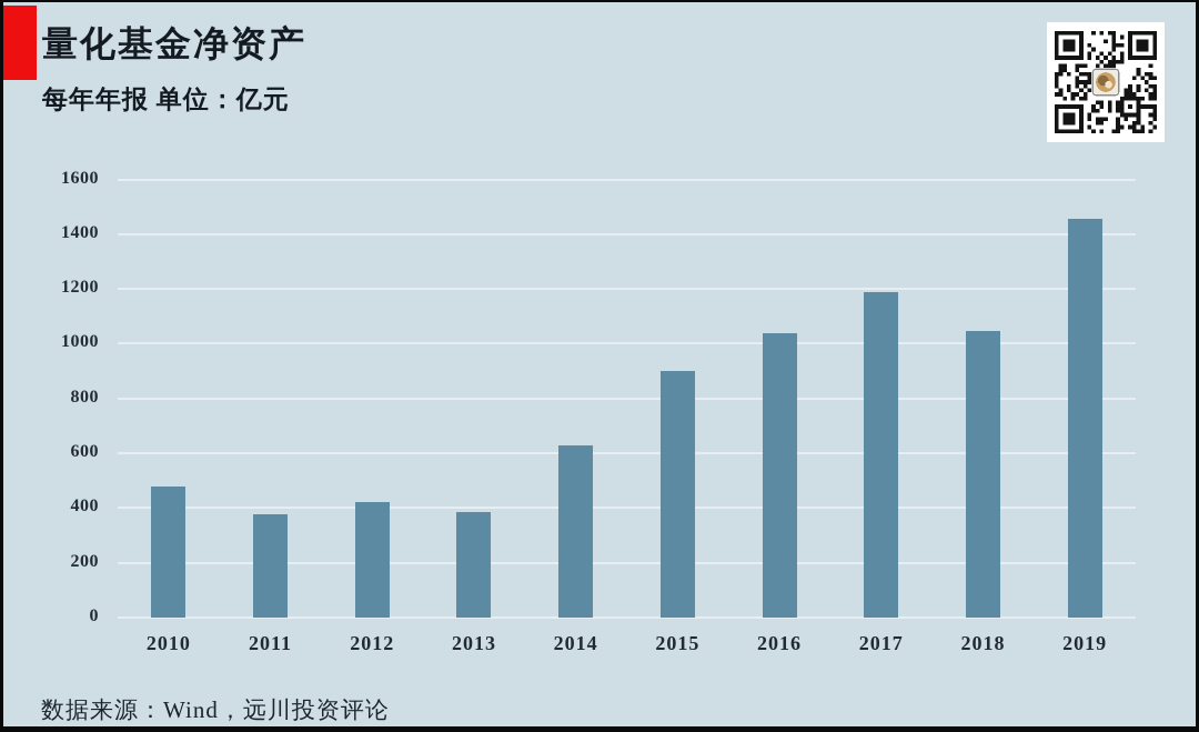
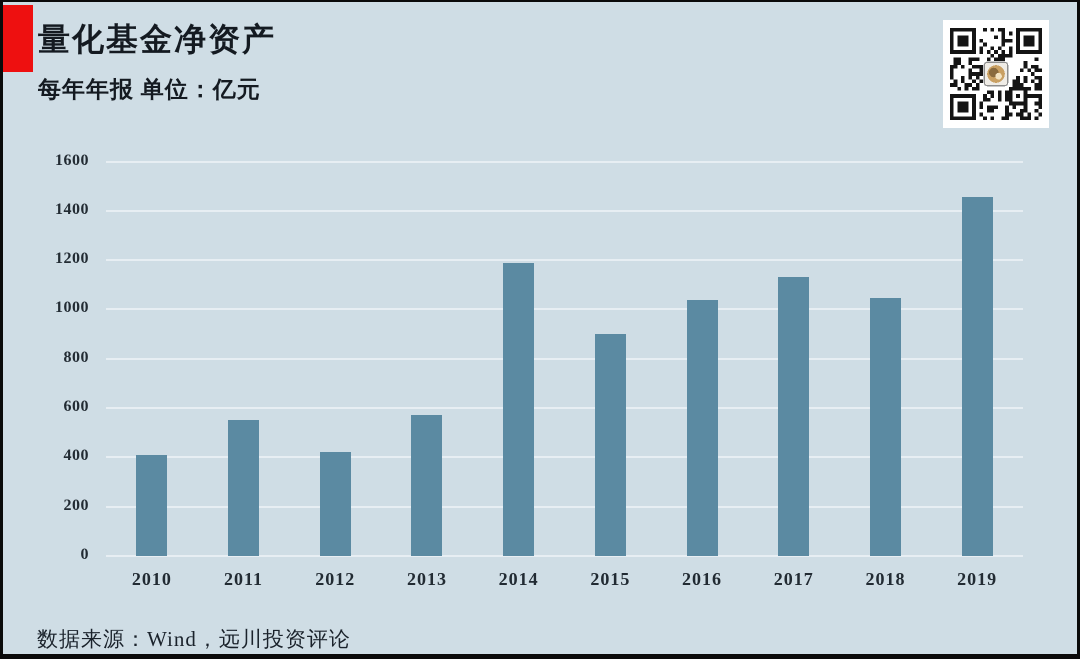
2010: 480 -> 410
2011: 380 -> 550
2013: 390 -> 570
2014: 630 -> 1190
2017: 1190 -> 1130
